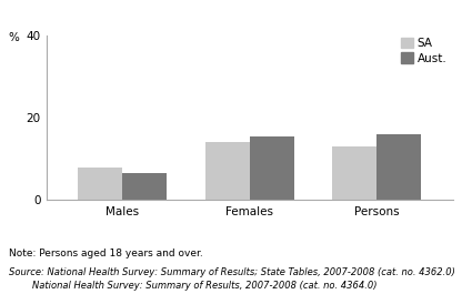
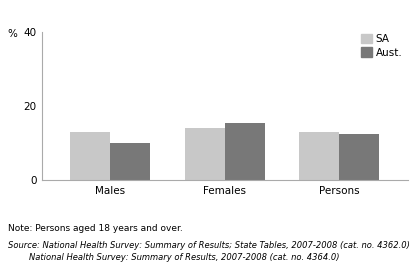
SA/Males: 8 -> 13
Aust./Males: 6.5 -> 10.0
Aust./Persons: 16.0 -> 12.5
